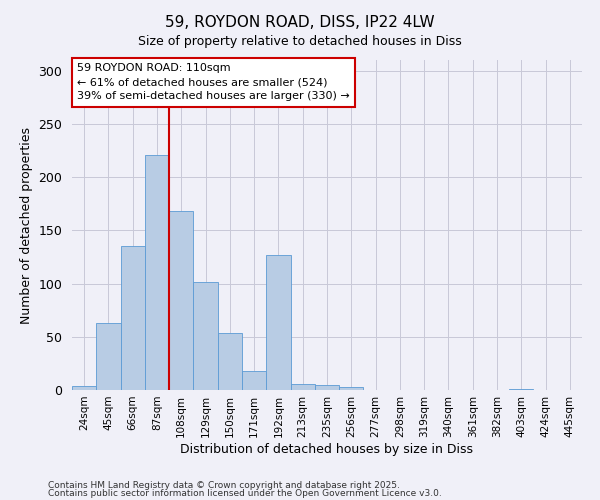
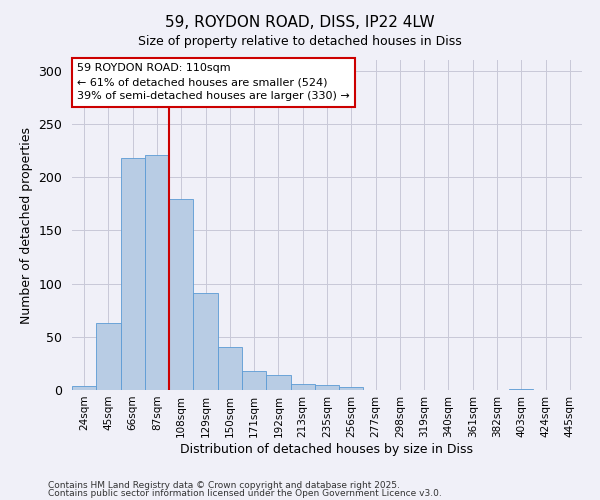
66sqm: 135 -> 218
108sqm: 168 -> 179
129sqm: 101 -> 91
150sqm: 54 -> 40
192sqm: 127 -> 14
